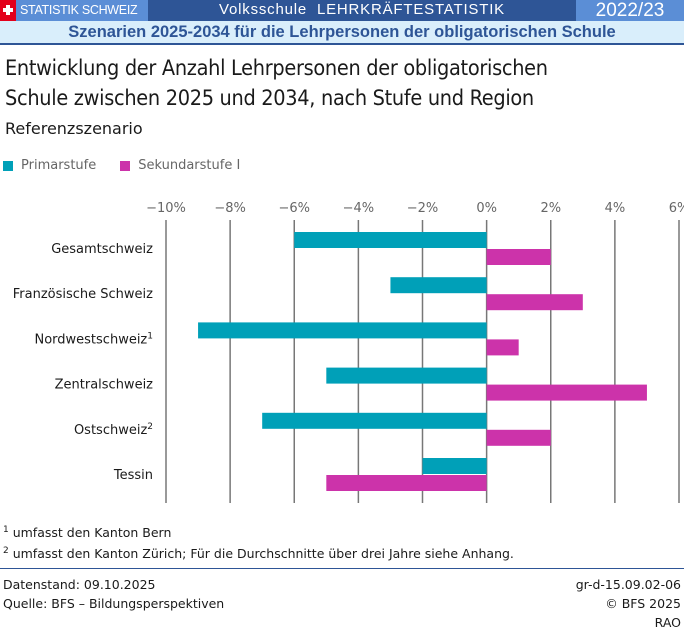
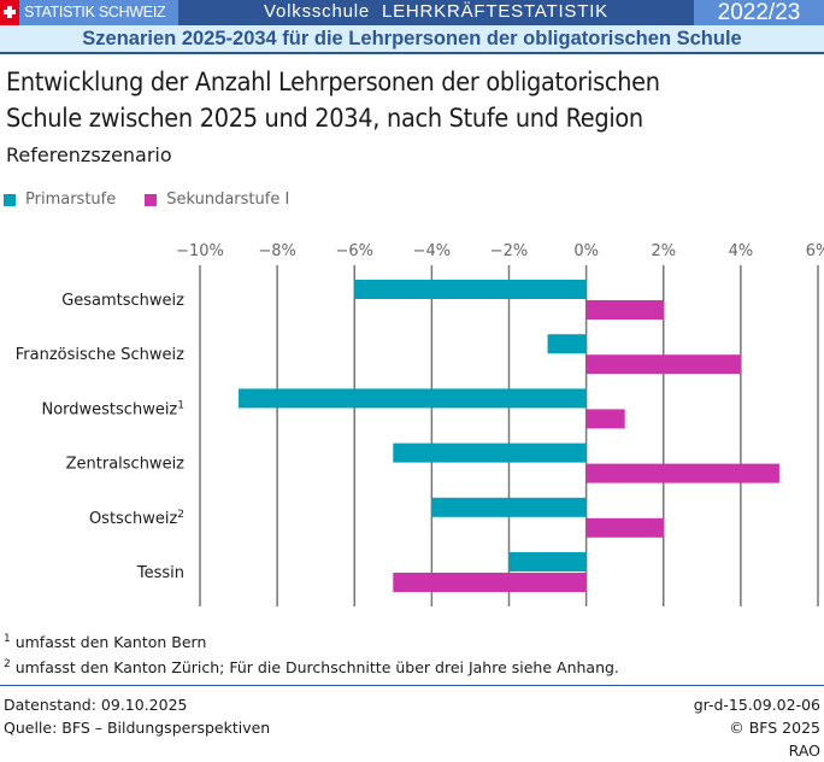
Primarstufe/Französische Schweiz: -3% -> -1%
Sekundarstufe I/Französische Schweiz: 3% -> 4%
Primarstufe/Ostschweiz: -7% -> -4%
